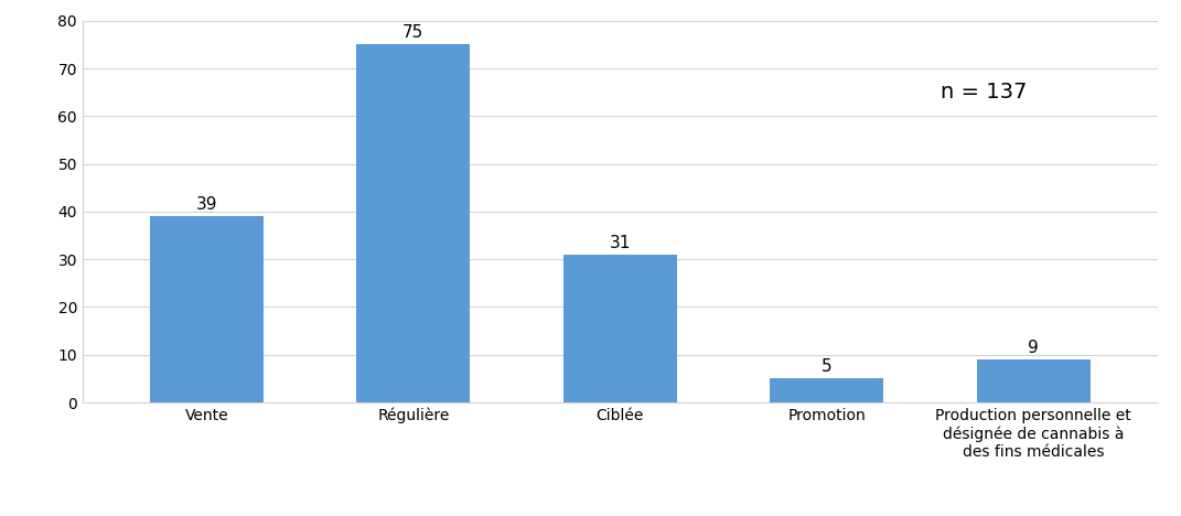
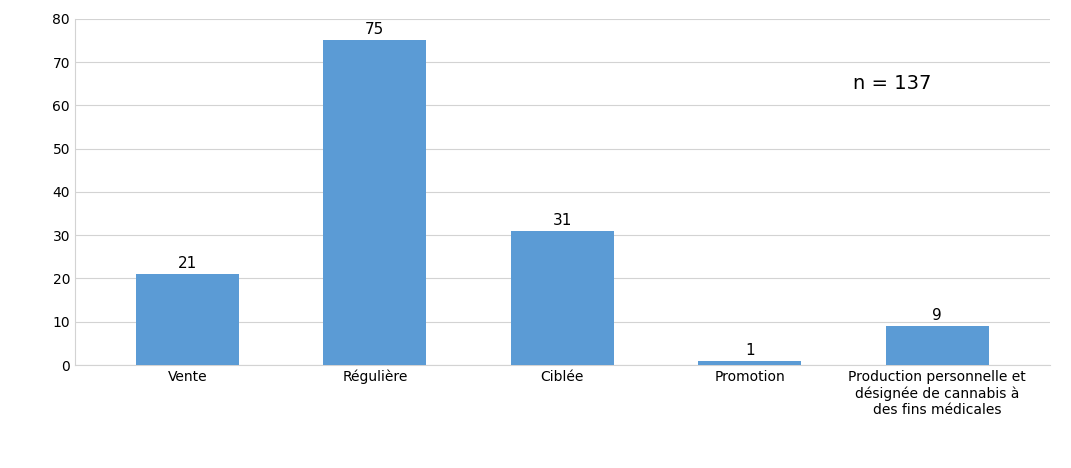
Vente: 39 -> 21
Promotion: 5 -> 1
